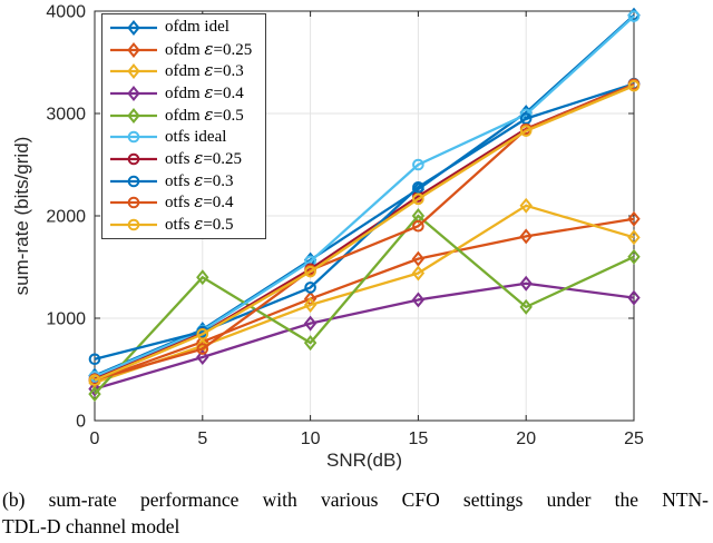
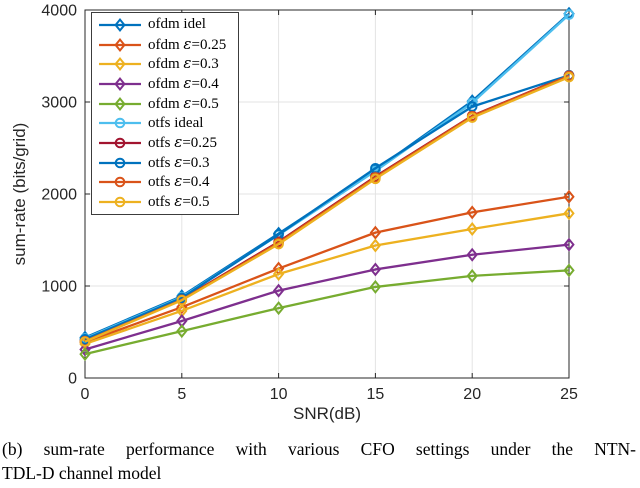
otfs ε=0.3/0: 600 -> 400
ofdm ε=0.5/5: 1400 -> 500
otfs ε=0.4/5: 700 -> 800
otfs ε=0.3/10: 1300 -> 1600
ofdm ε=0.5/15: 2000 -> 1000
otfs ideal/15: 2500 -> 2200
otfs ε=0.4/15: 1900 -> 2200
ofdm ε=0.3/20: 2100 -> 1600
ofdm ε=0.4/25: 1200 -> 1400
ofdm ε=0.5/25: 1600 -> 1200
